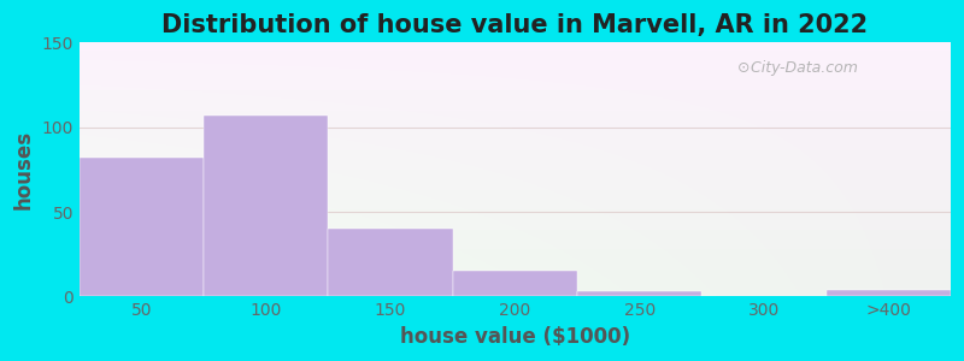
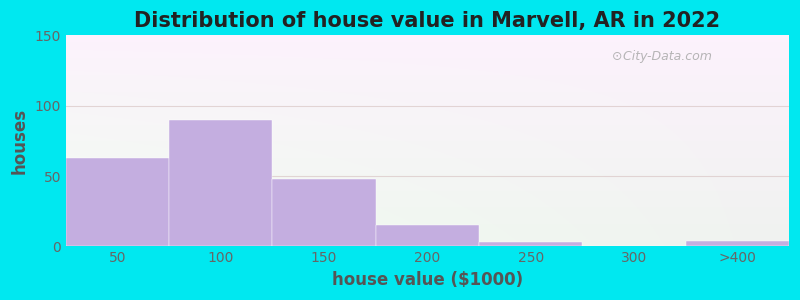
50: 82 -> 63
100: 107 -> 90
150: 40 -> 48
